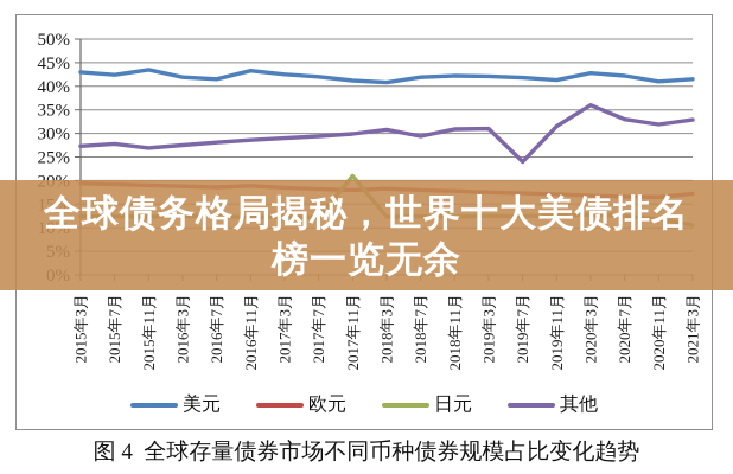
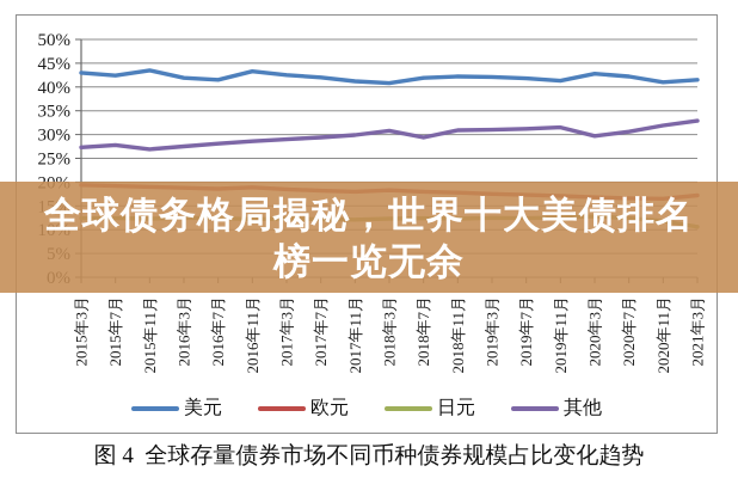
日元/2017年11月: 21% -> 12%
其他/2019年7月: 24% -> 31%
其他/2020年3月: 36% -> 30%
其他/2020年7月: 33% -> 31%
